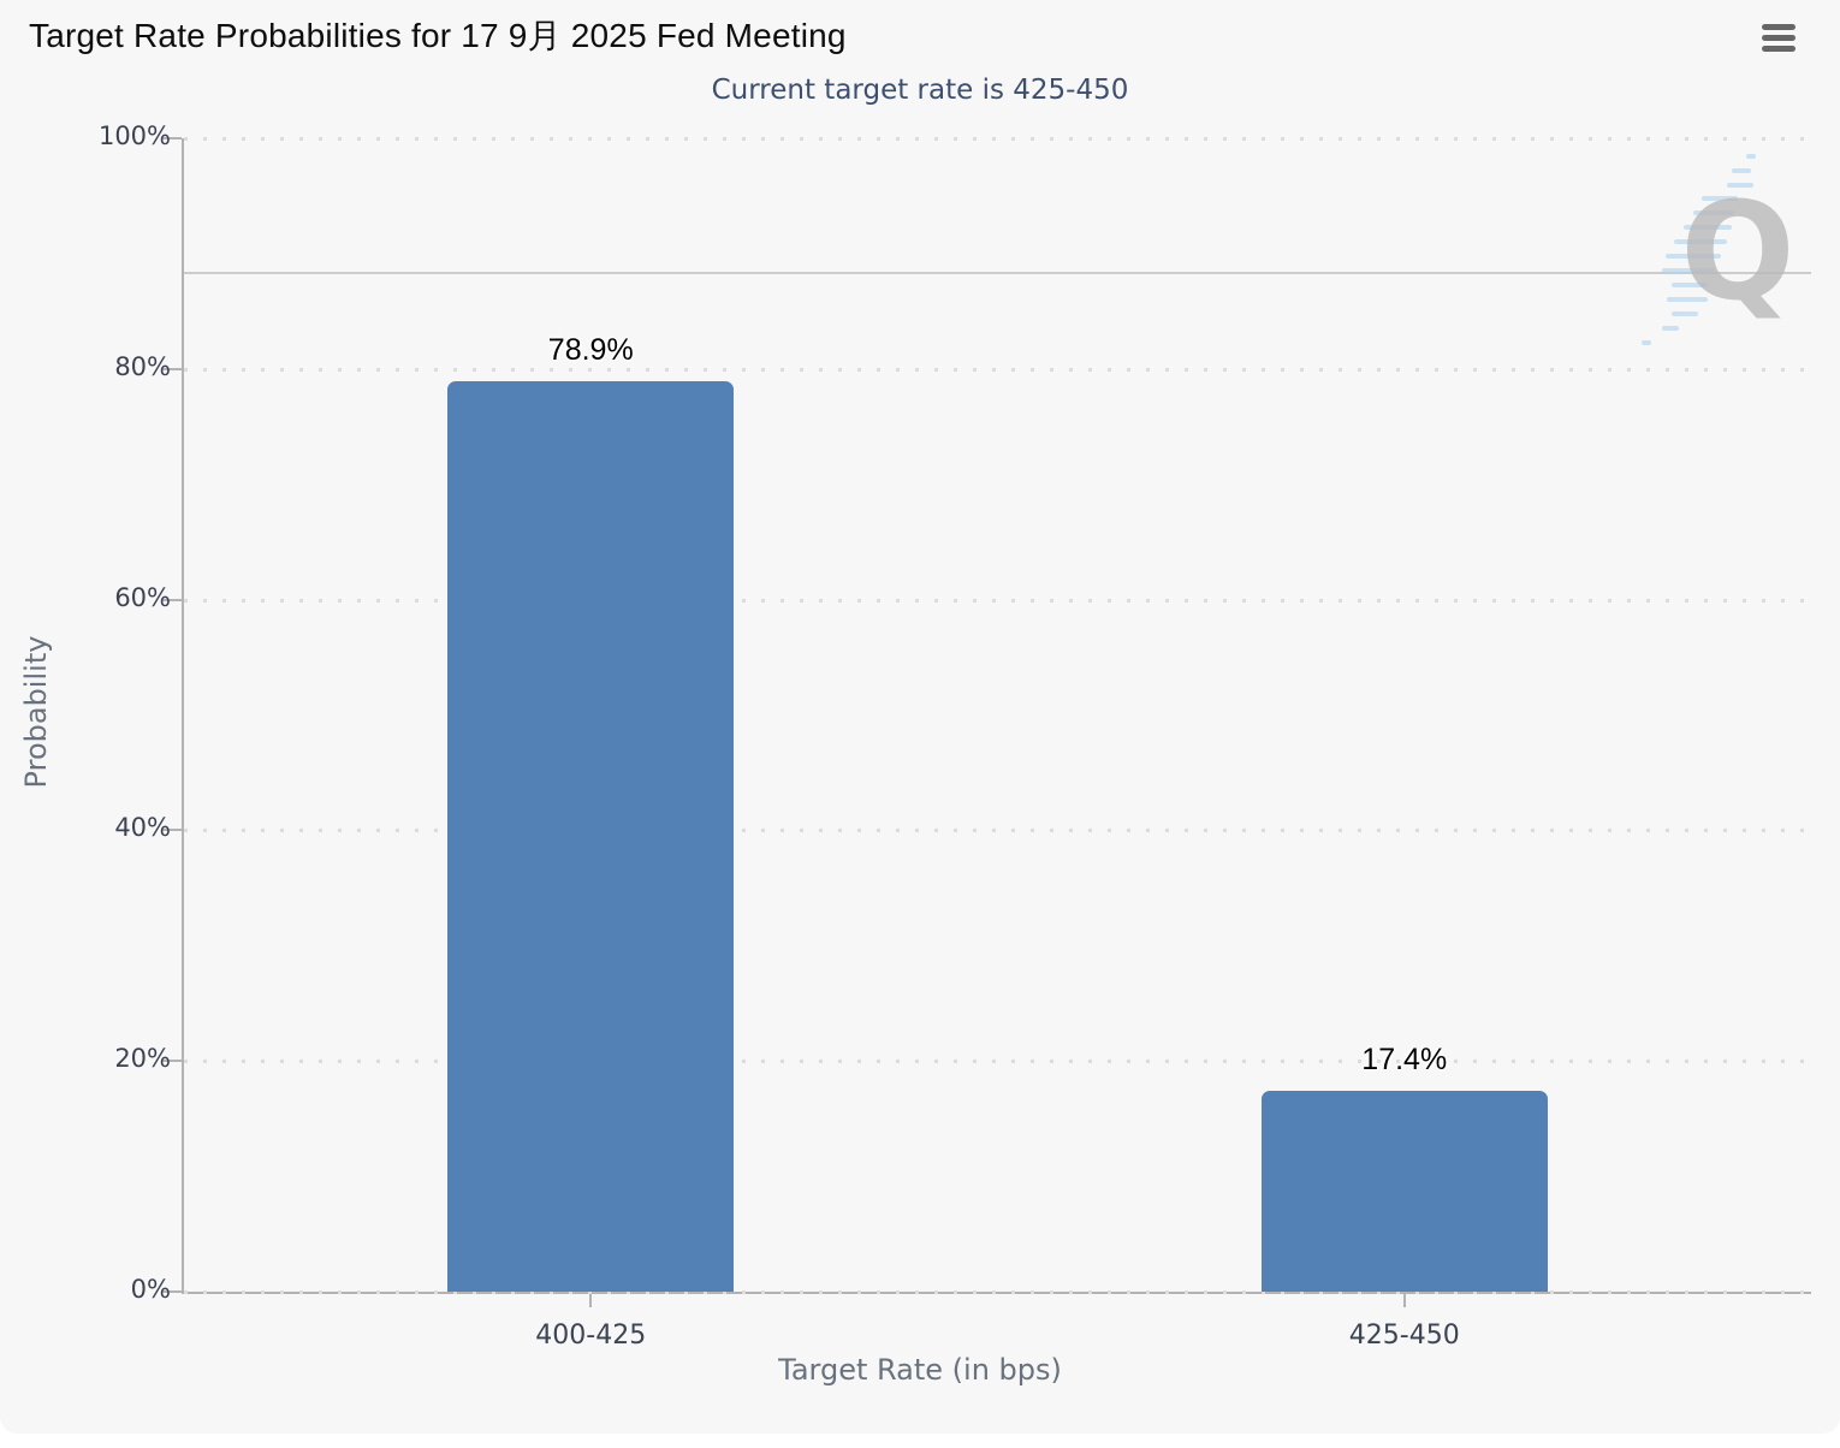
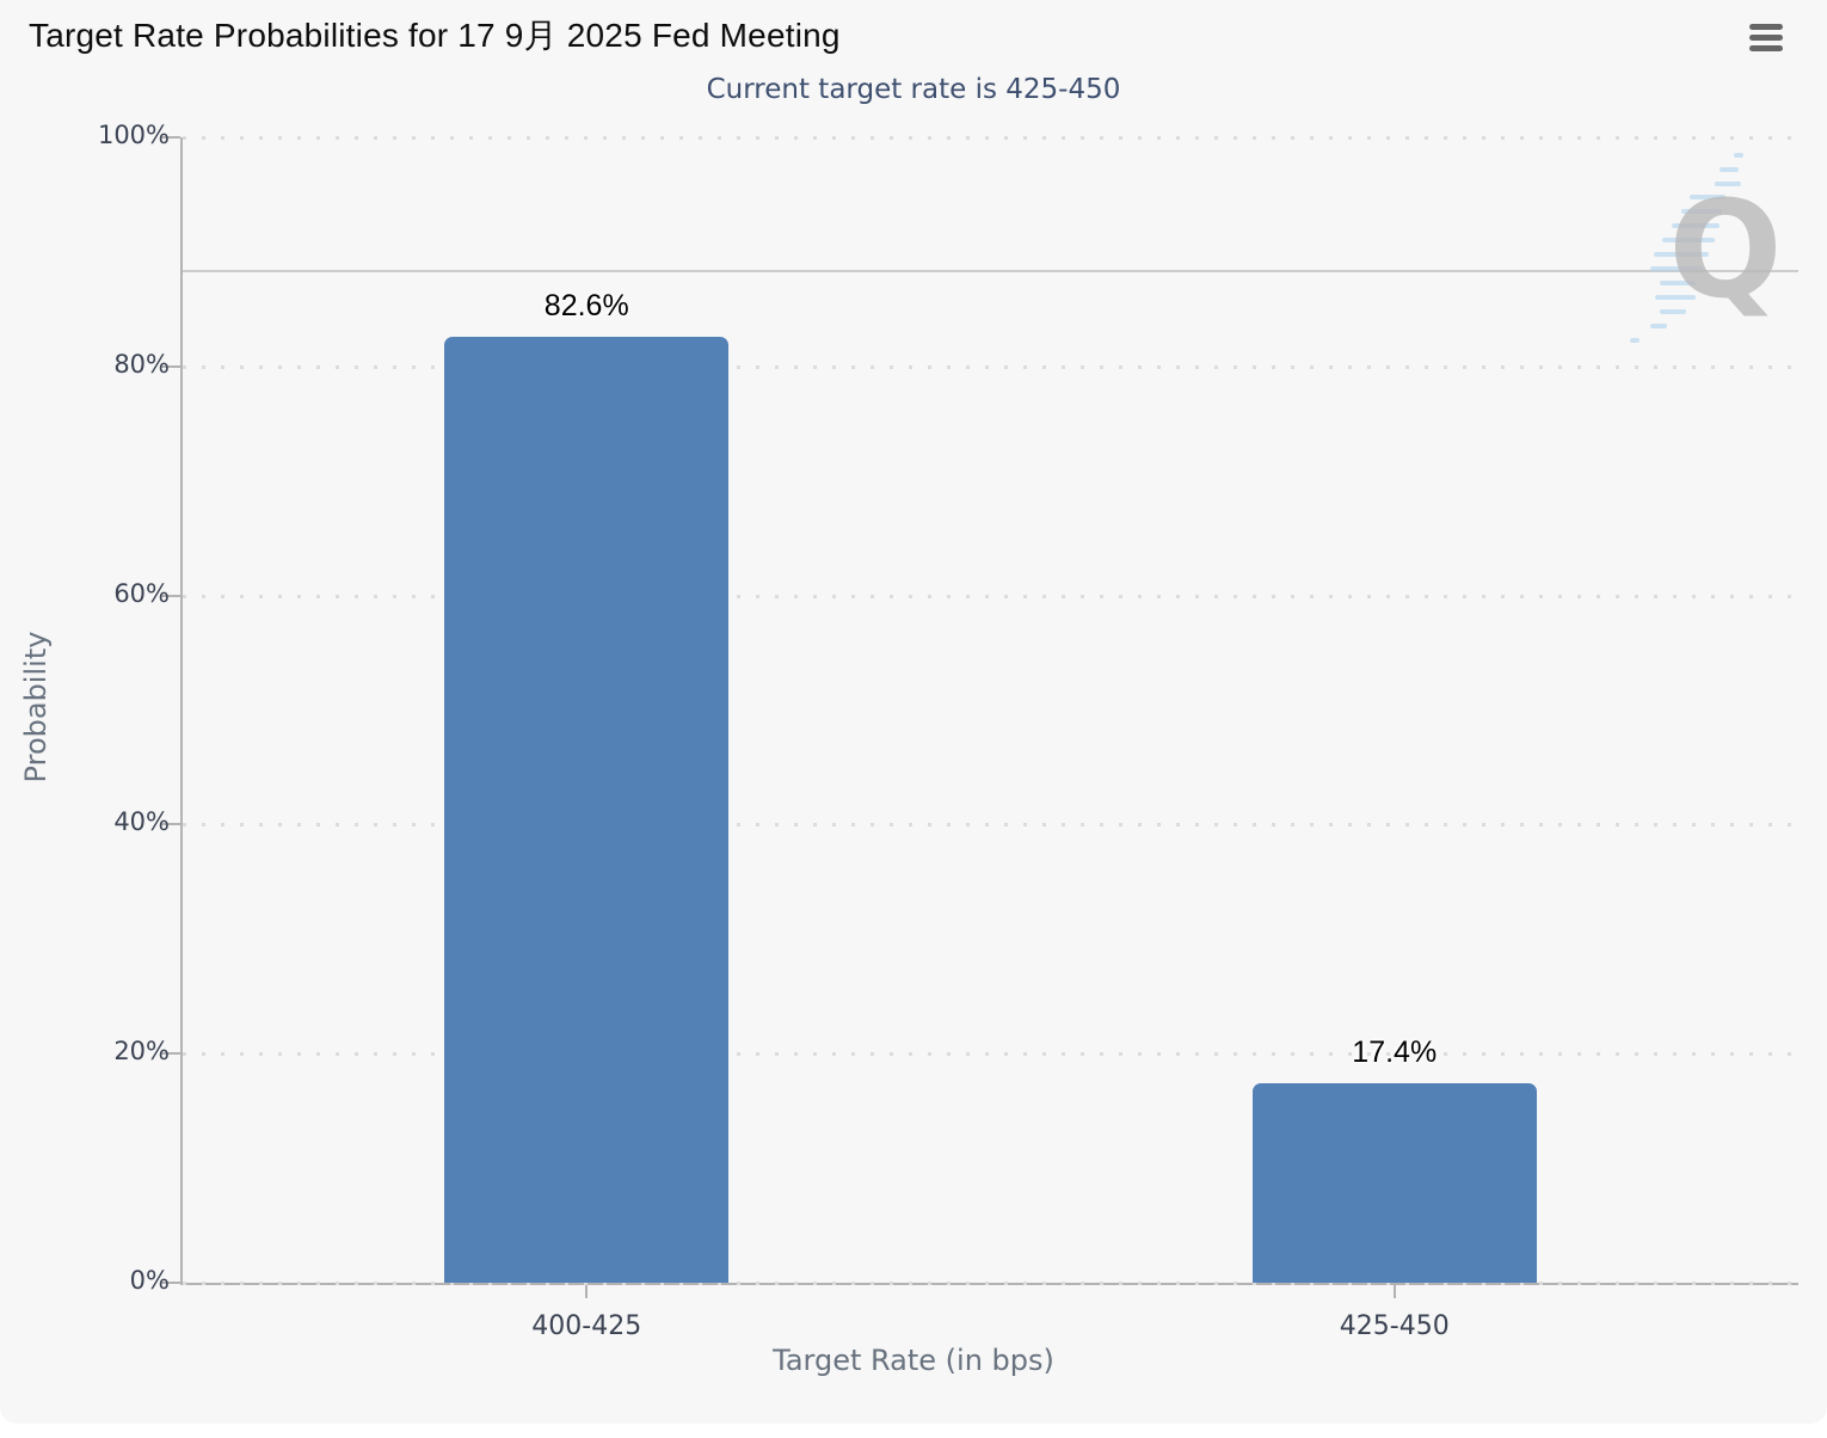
400-425: 78.9% -> 82.6%
